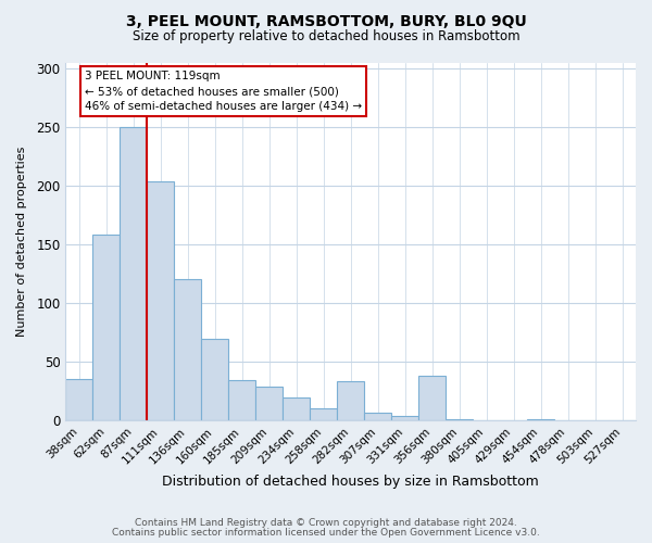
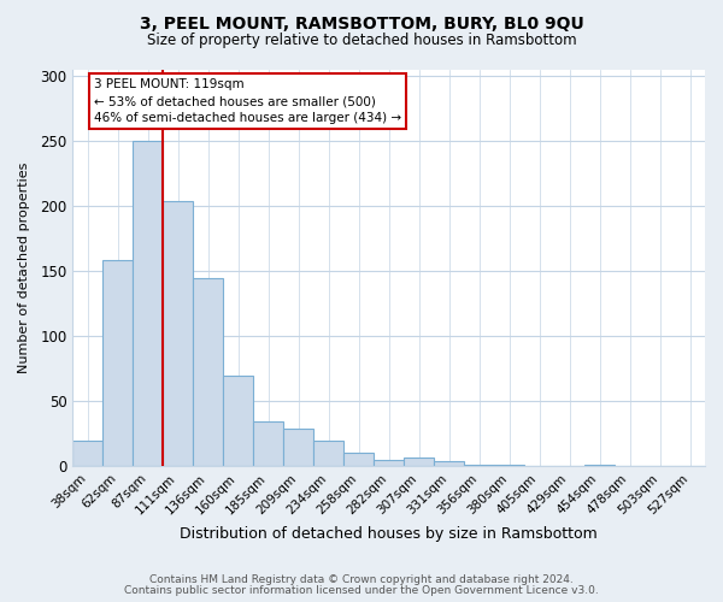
38sqm: 35 -> 19
136sqm: 120 -> 144
282sqm: 33 -> 5
356sqm: 38 -> 1
